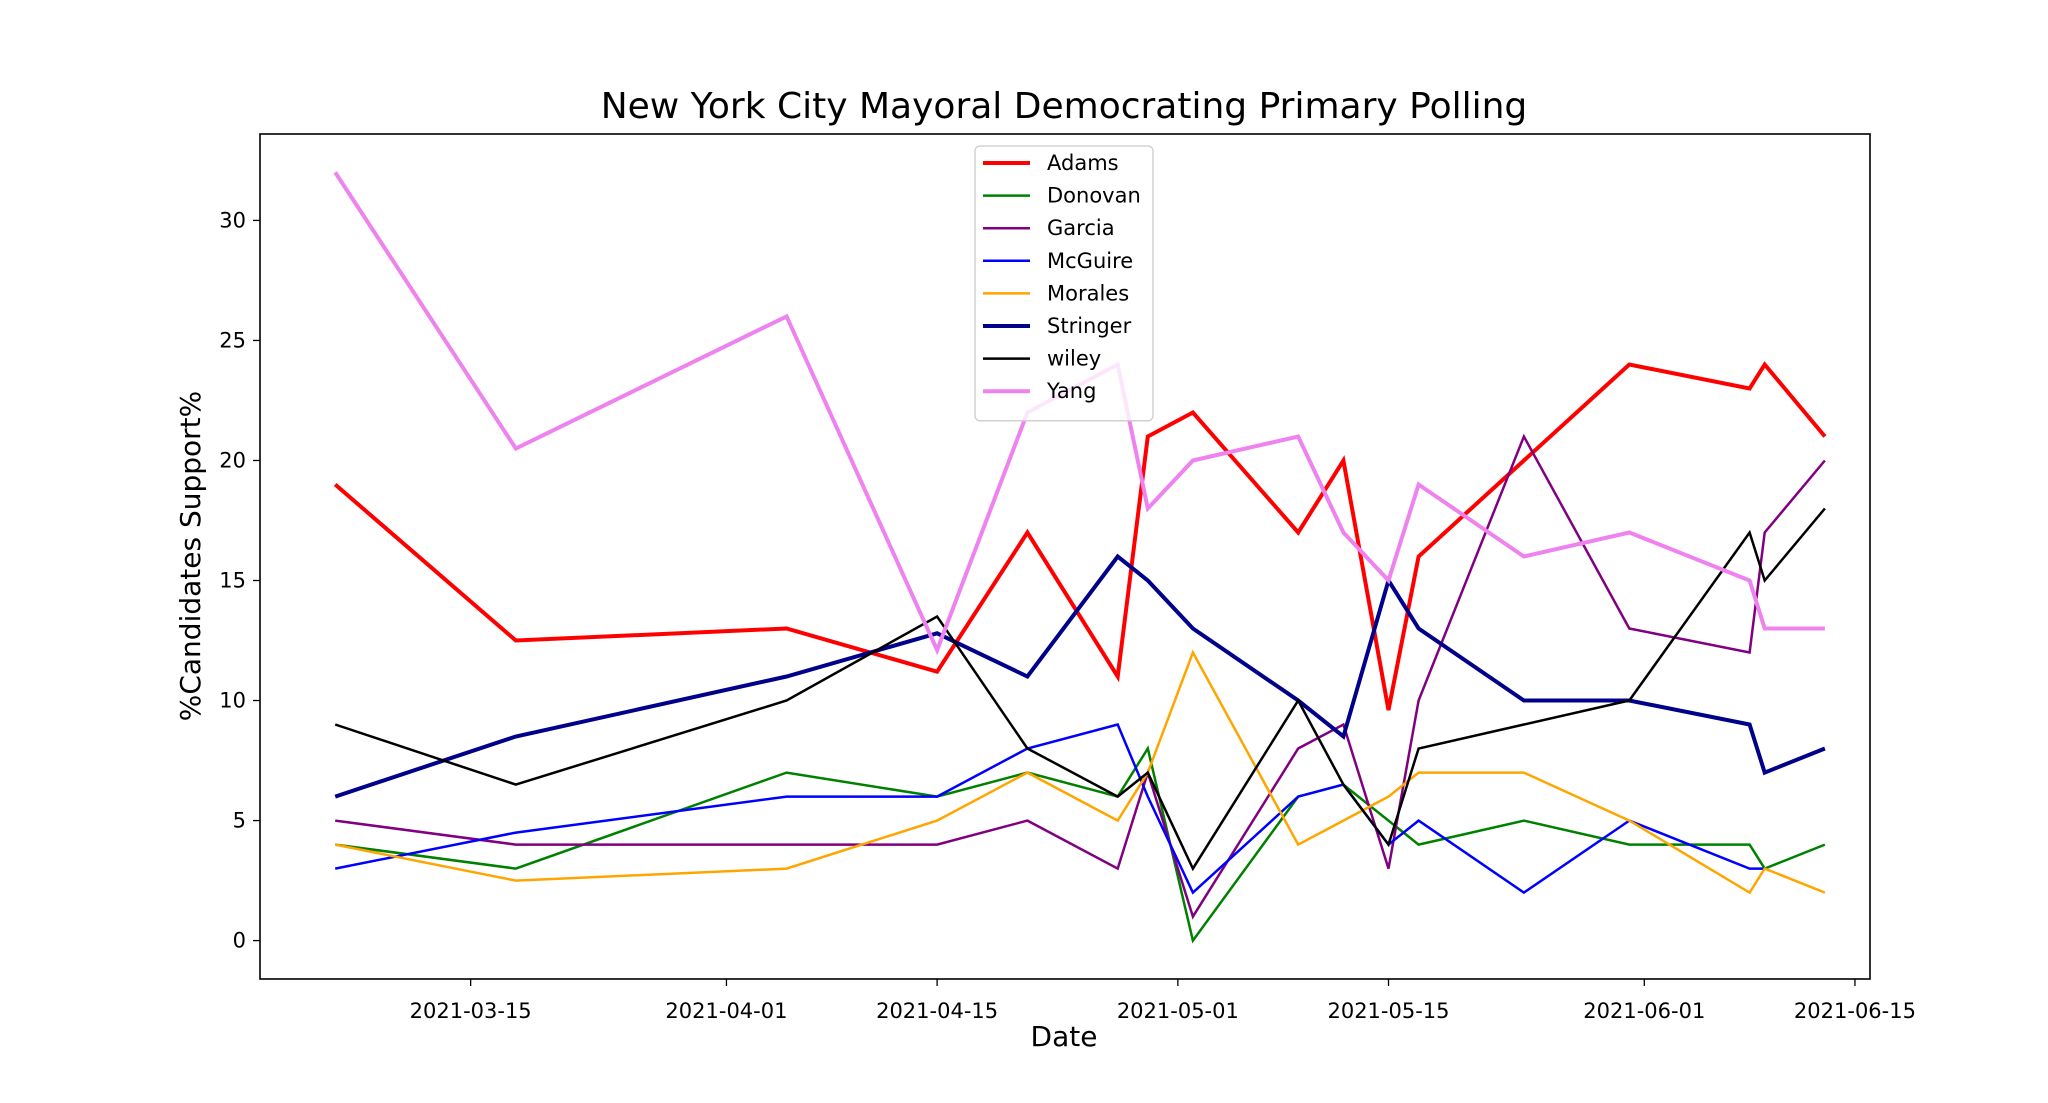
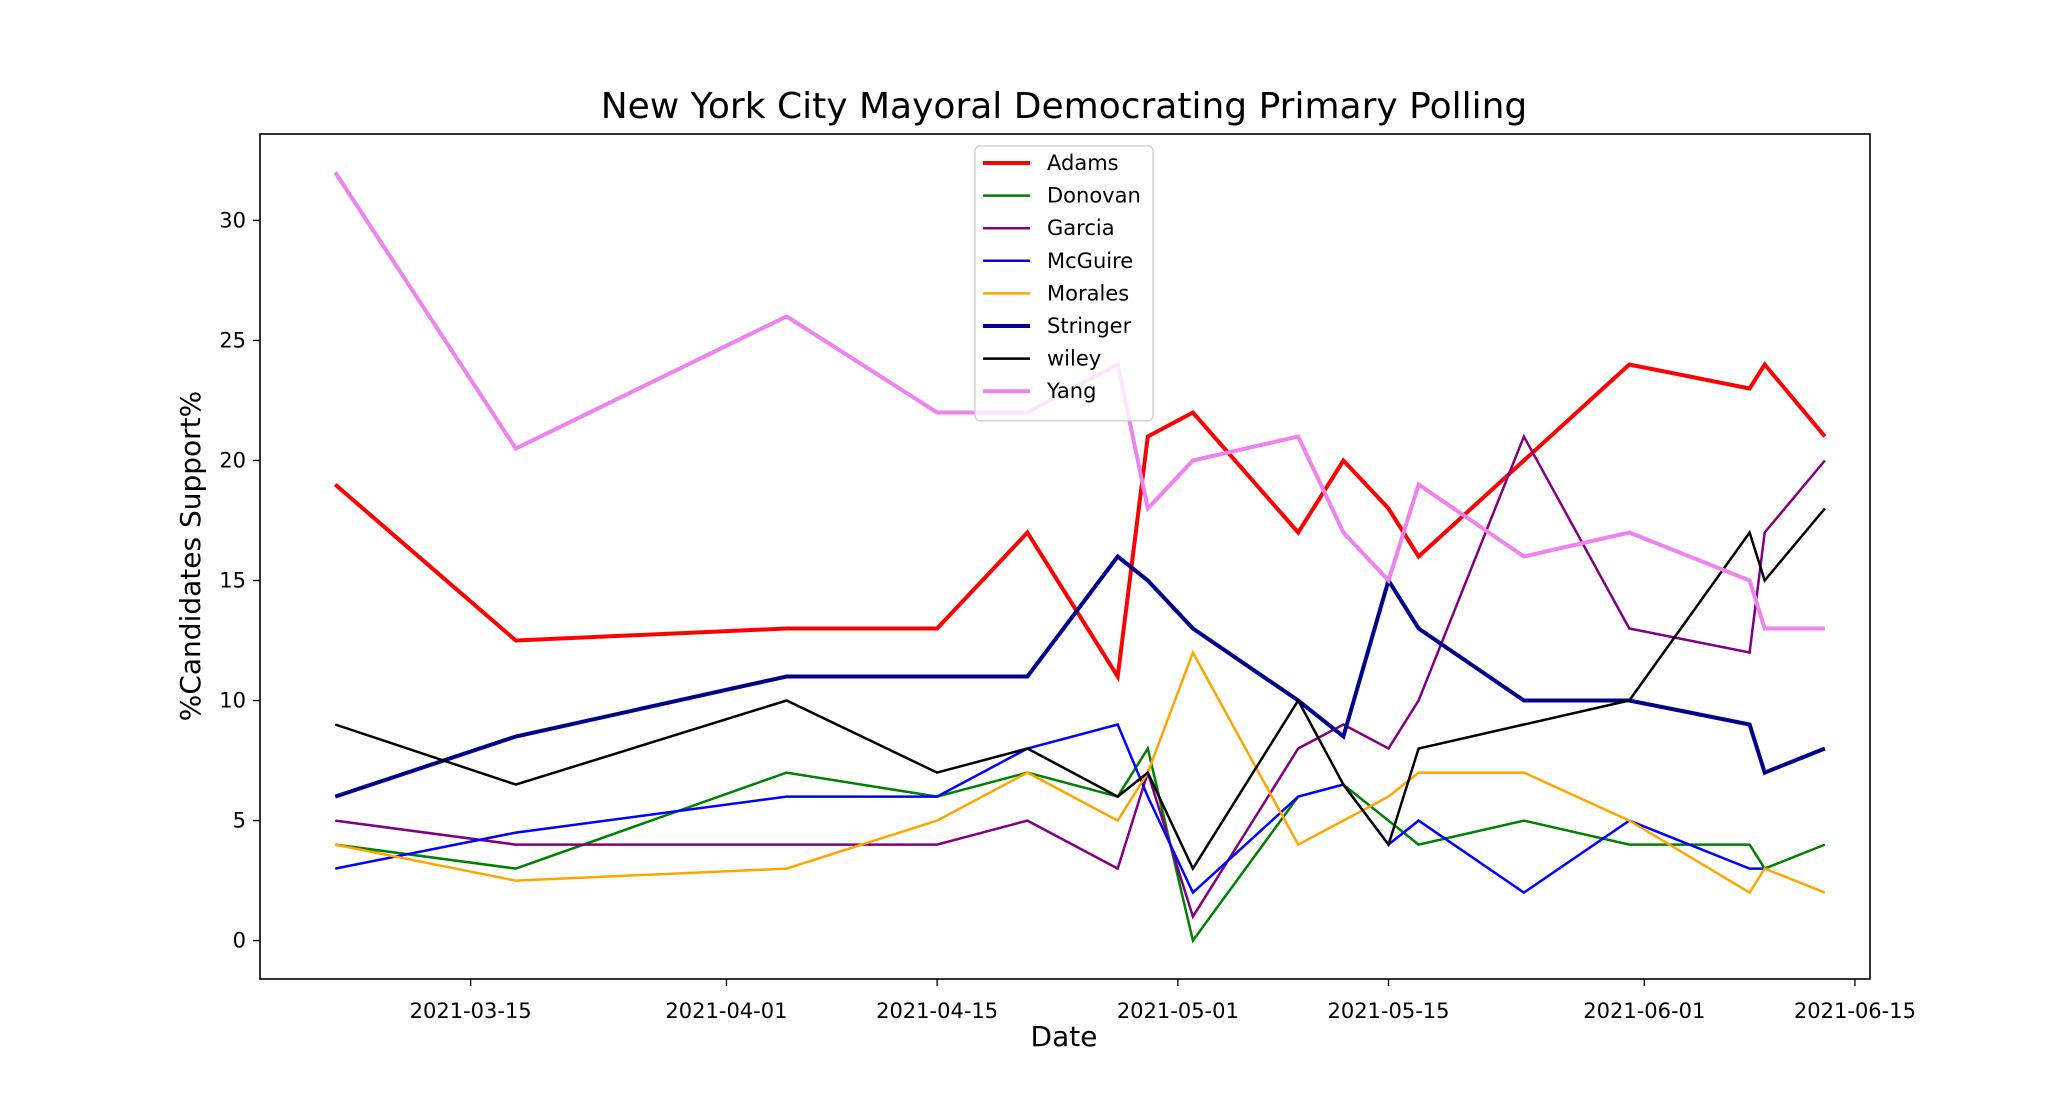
Adams/2021-04-15: 11.2 -> 13.0
Stringer/2021-04-15: 12.8 -> 11.0
wiley/2021-04-15: 13.5 -> 7.0
Yang/2021-04-15: 12.1 -> 22.0
Adams/2021-05-15: 9.6 -> 18.0
Garcia/2021-05-15: 3 -> 8
